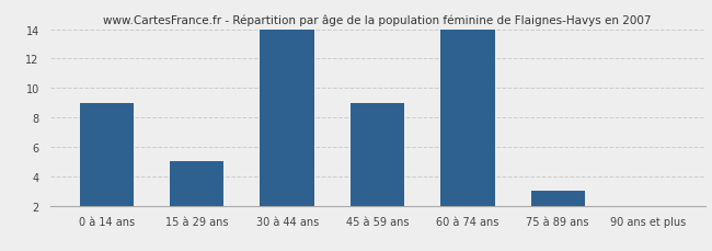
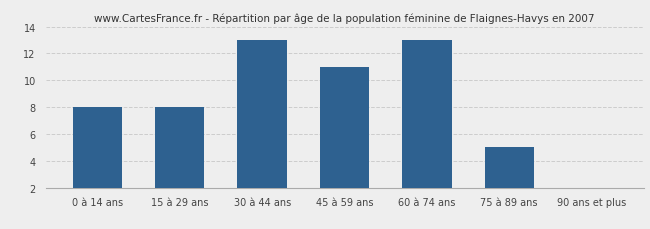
0 à 14 ans: 9 -> 8
15 à 29 ans: 5 -> 8
30 à 44 ans: 14 -> 13
45 à 59 ans: 9 -> 11
60 à 74 ans: 14 -> 13
75 à 89 ans: 3 -> 5
